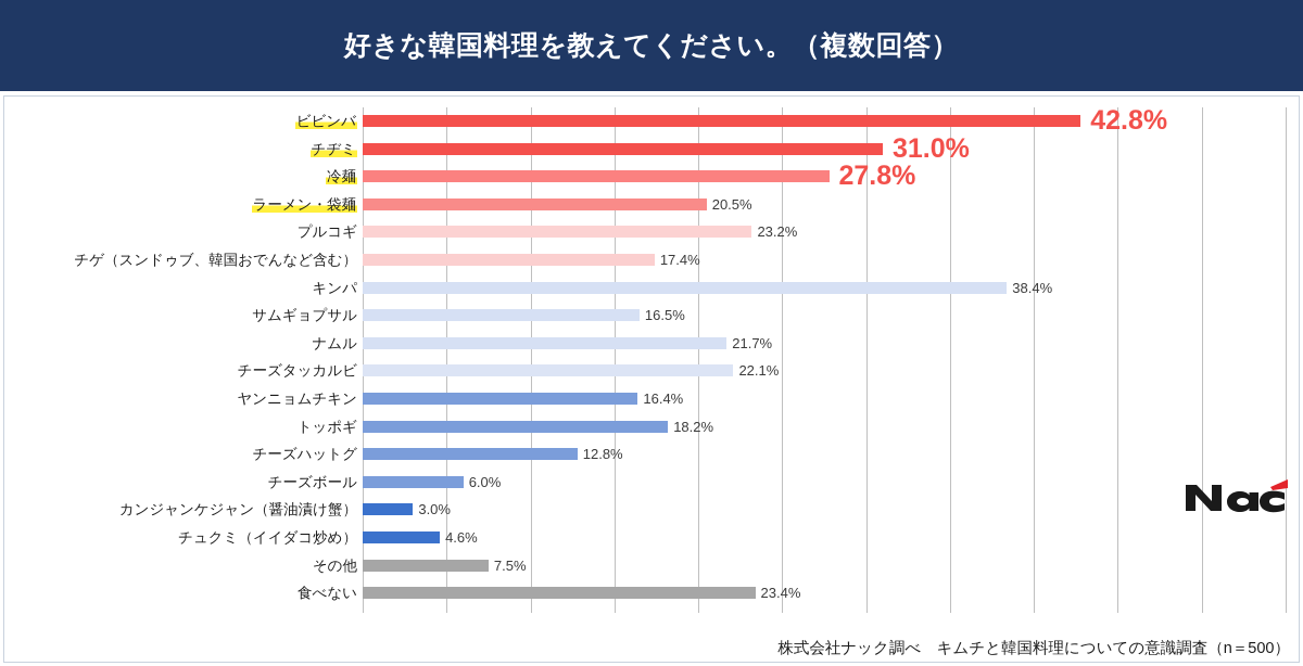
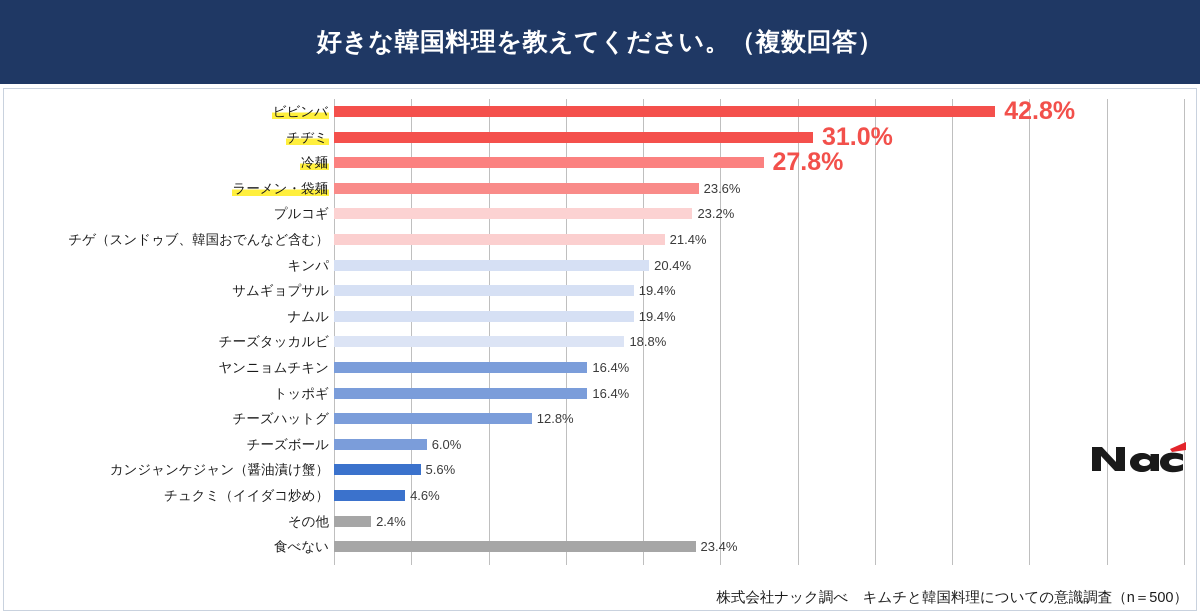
ラーメン・袋麺: 20.5% -> 23.6%
チゲ（スンドゥブ、韓国おでんなど含む）: 17.4% -> 21.4%
キンパ: 38.4% -> 20.4%
サムギョプサル: 16.5% -> 19.4%
ナムル: 21.7% -> 19.4%
チーズタッカルビ: 22.1% -> 18.8%
トッポギ: 18.2% -> 16.4%
カンジャンケジャン（醤油漬け蟹）: 3.0% -> 5.6%
その他: 7.5% -> 2.4%
